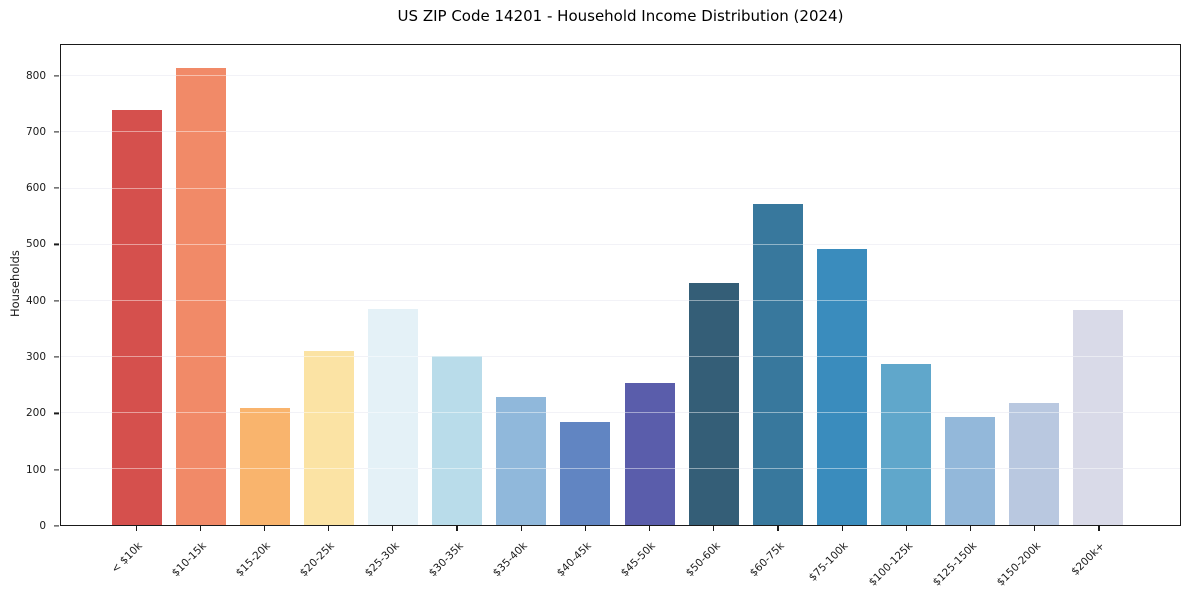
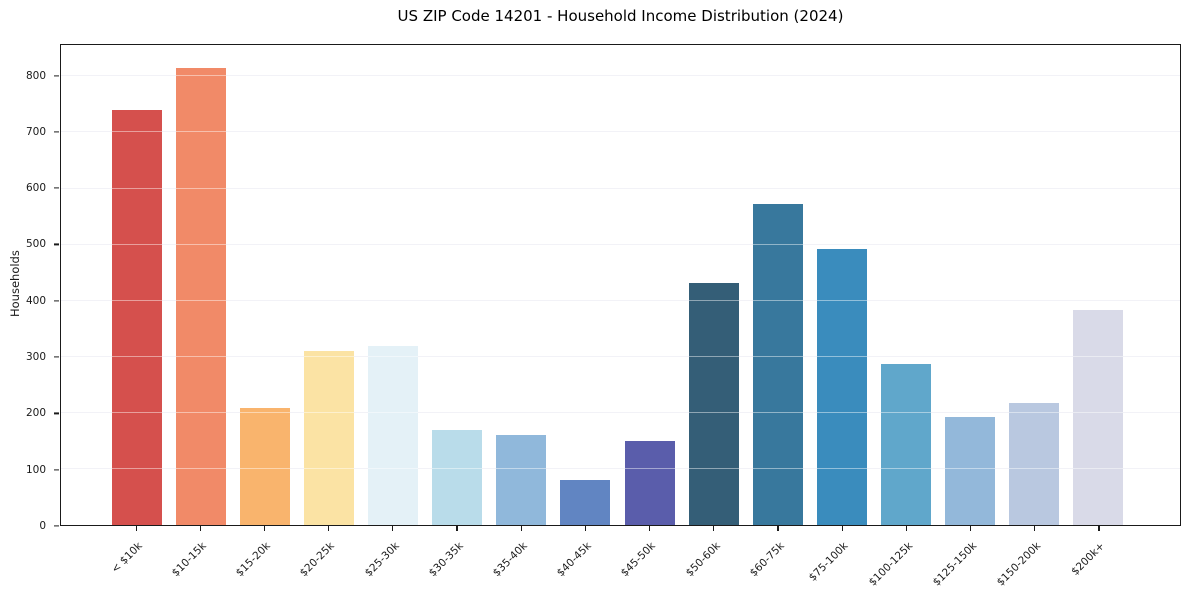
$25-30k: 380 -> 320
$30-35k: 300 -> 170
$35-40k: 230 -> 160
$40-45k: 180 -> 80
$45-50k: 250 -> 150
